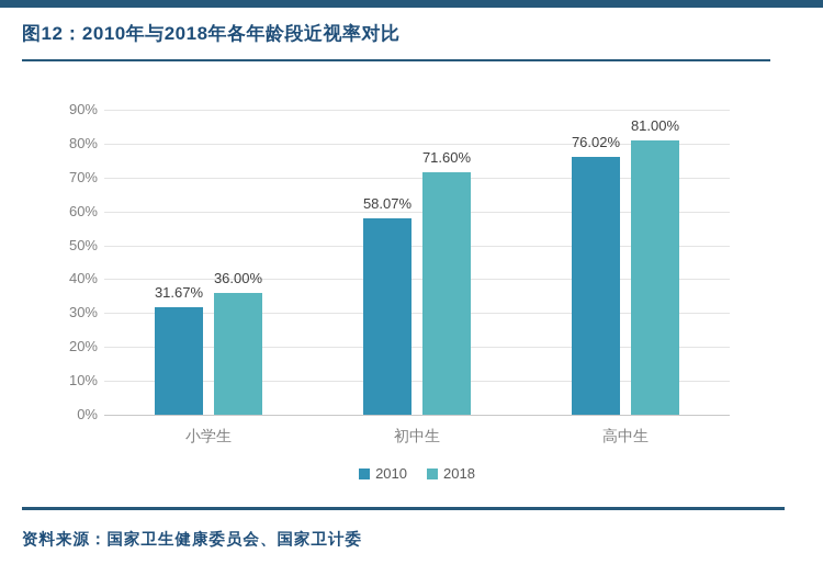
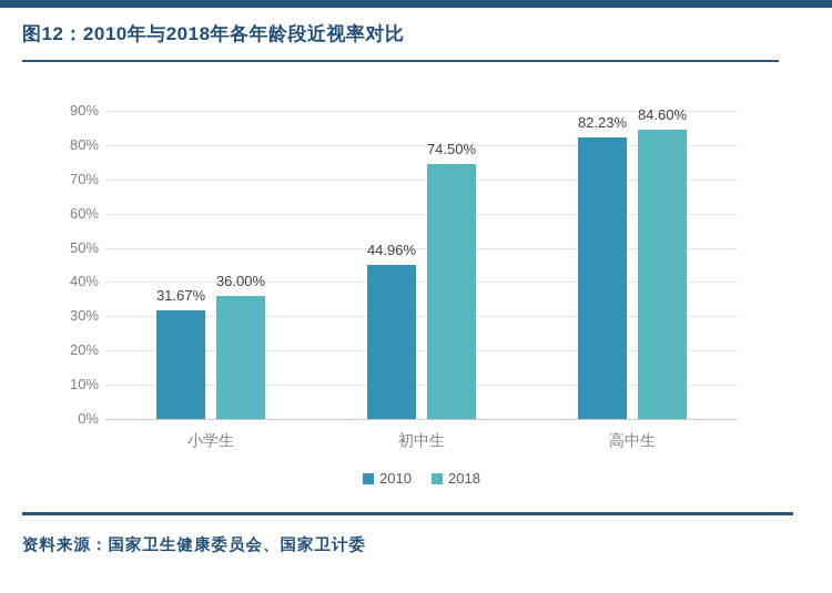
2010/初中生: 58.07% -> 44.96%
2018/初中生: 71.60% -> 74.50%
2010/高中生: 76.02% -> 82.23%
2018/高中生: 81.00% -> 84.60%
